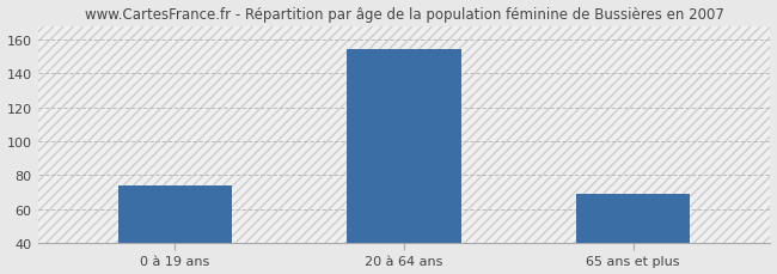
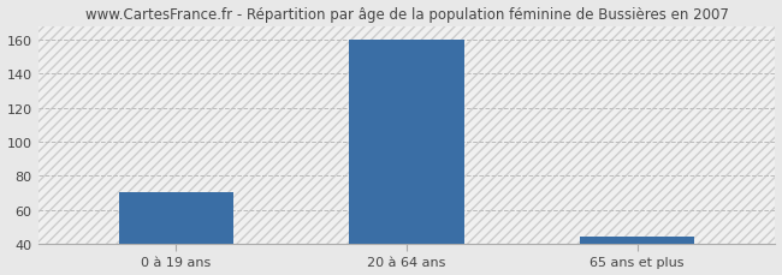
0 à 19 ans: 74 -> 70
20 à 64 ans: 154 -> 160
65 ans et plus: 69 -> 44
